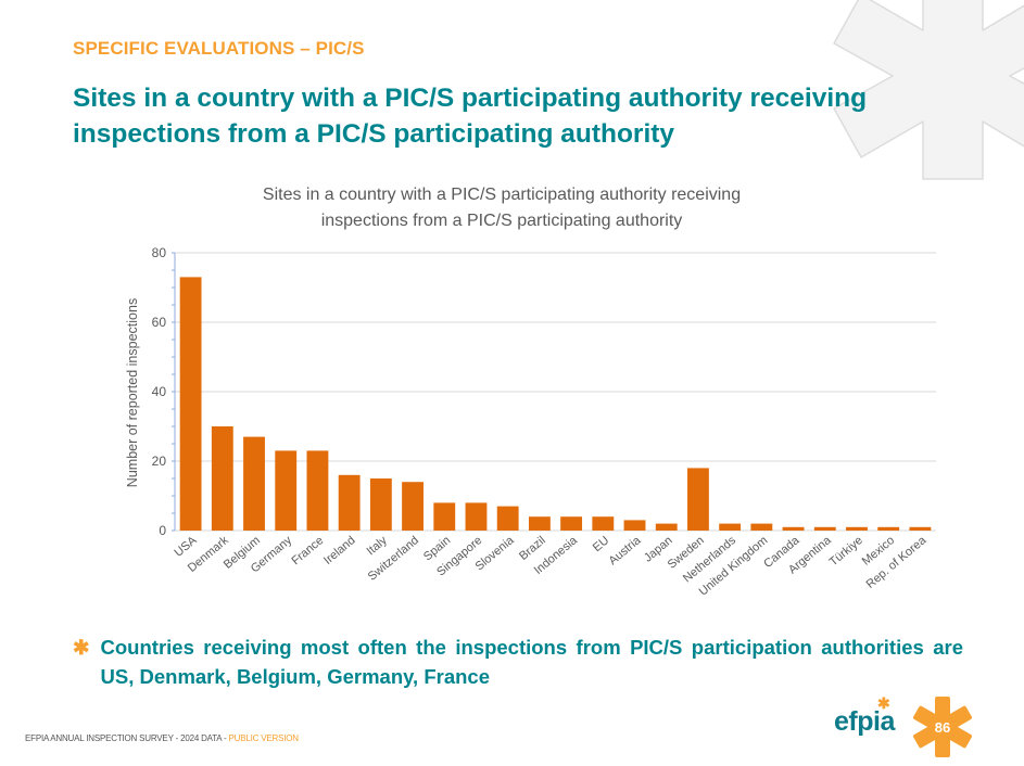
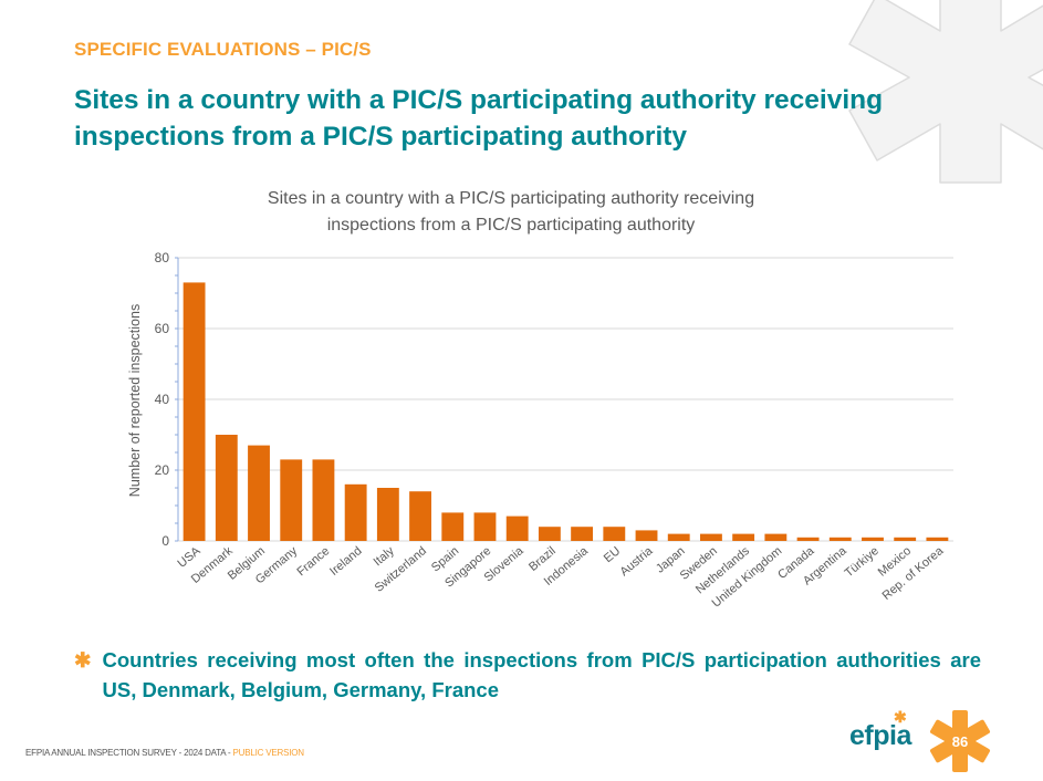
Sweden: 18 -> 2
